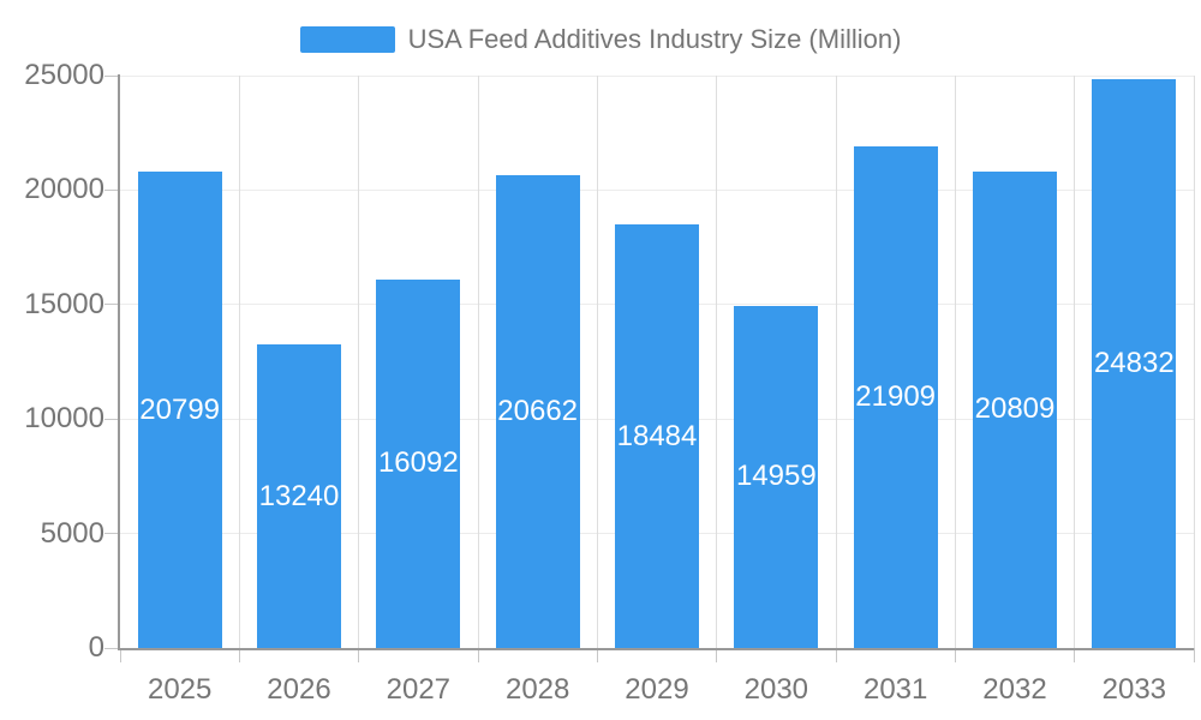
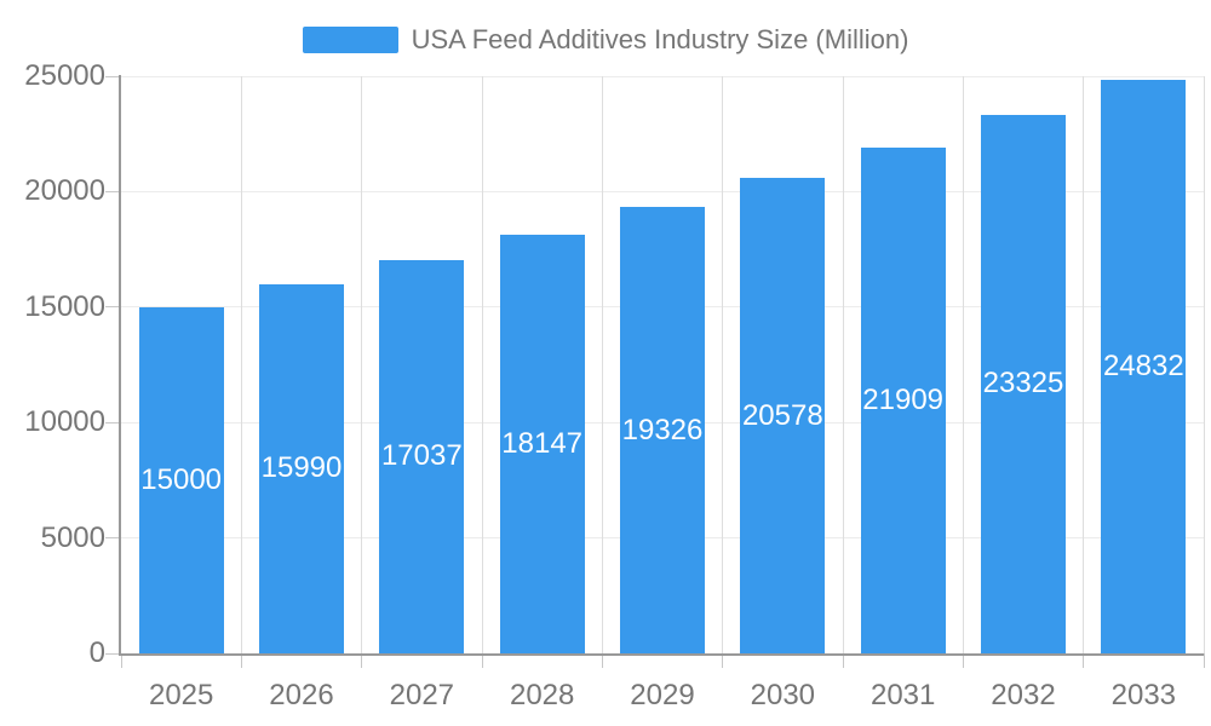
2025: 20799 -> 15000
2026: 13240 -> 15990
2027: 16092 -> 17037
2028: 20662 -> 18147
2029: 18484 -> 19326
2030: 14959 -> 20578
2032: 20809 -> 23325
